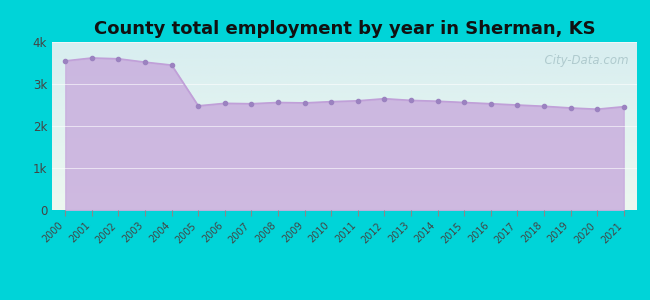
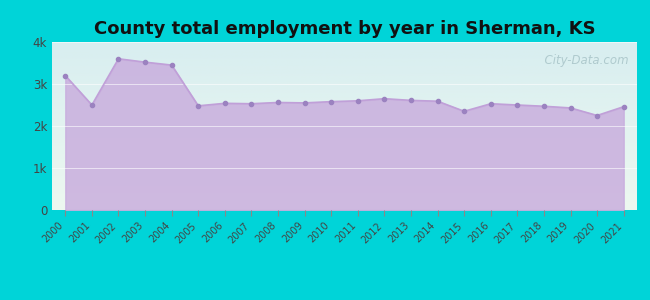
2000: 3.55k -> 3.20k
2001: 3.62k -> 2.50k
2015: 2.56k -> 2.35k
2020: 2.40k -> 2.25k
